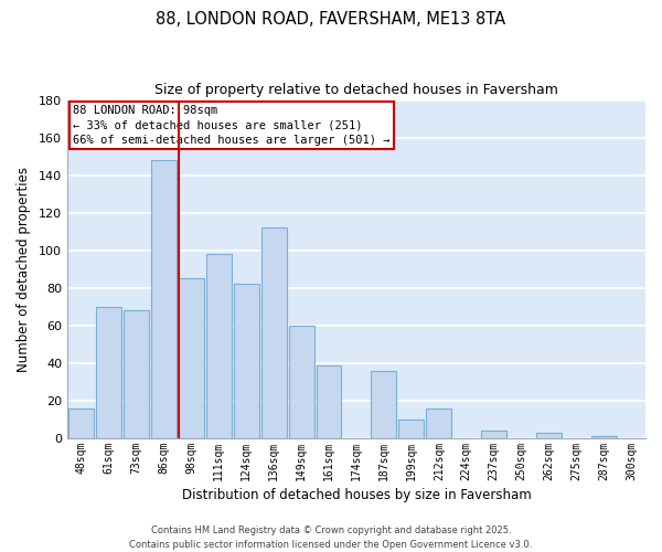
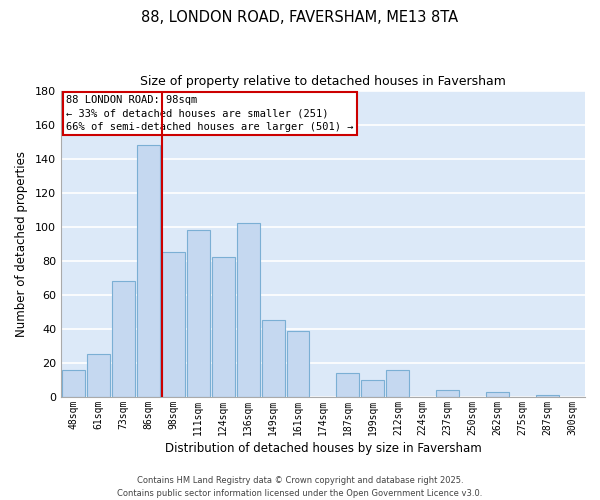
61sqm: 70 -> 25
136sqm: 112 -> 102
149sqm: 60 -> 45
187sqm: 36 -> 14
